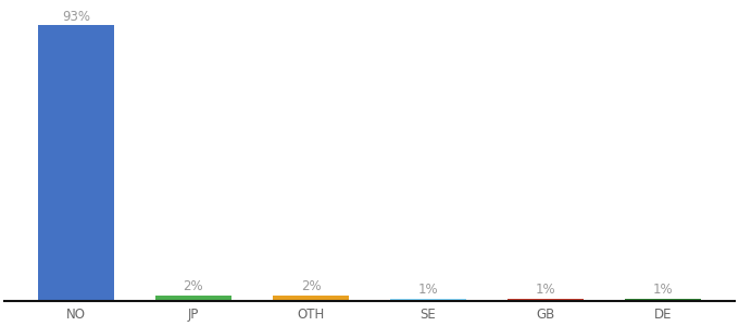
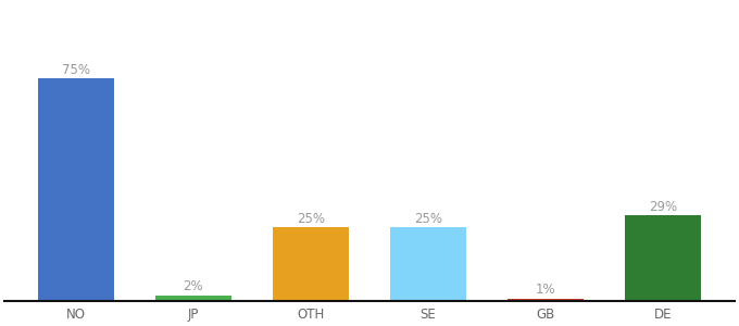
NO: 93% -> 75%
OTH: 2% -> 25%
SE: 1% -> 25%
DE: 1% -> 29%
